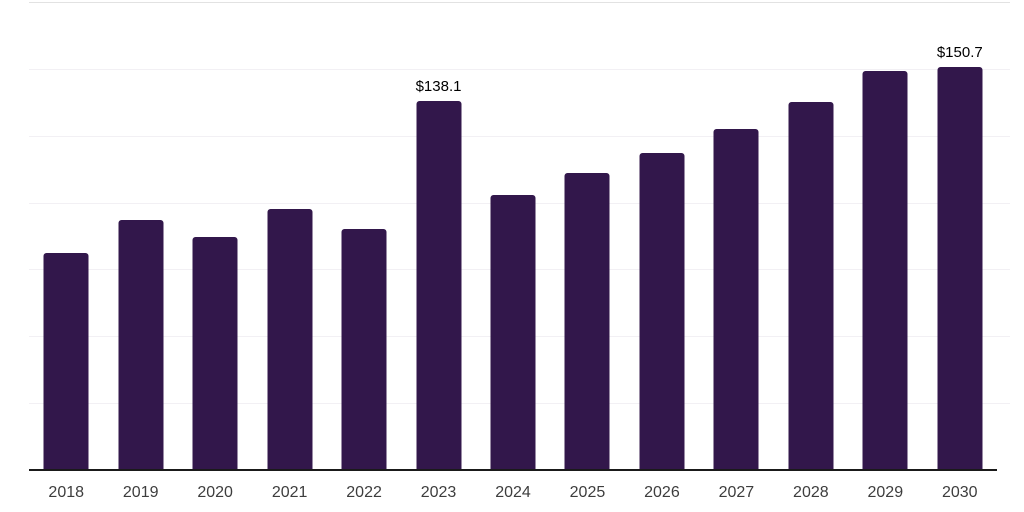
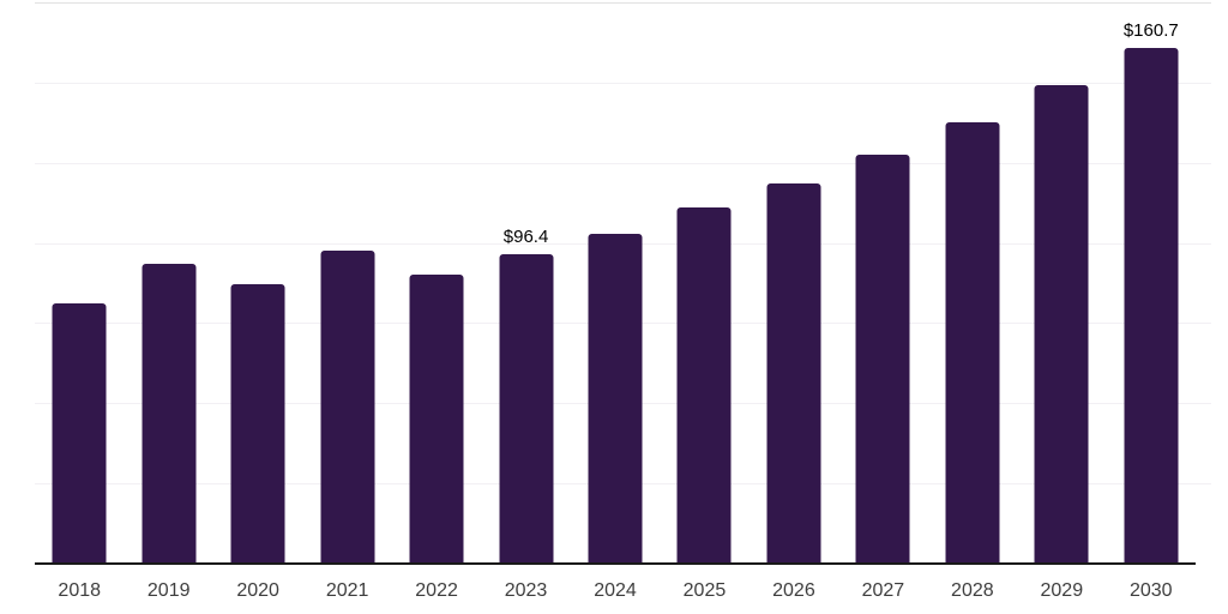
2023: $138.1 -> $96.4
2030: $150.7 -> $160.7
